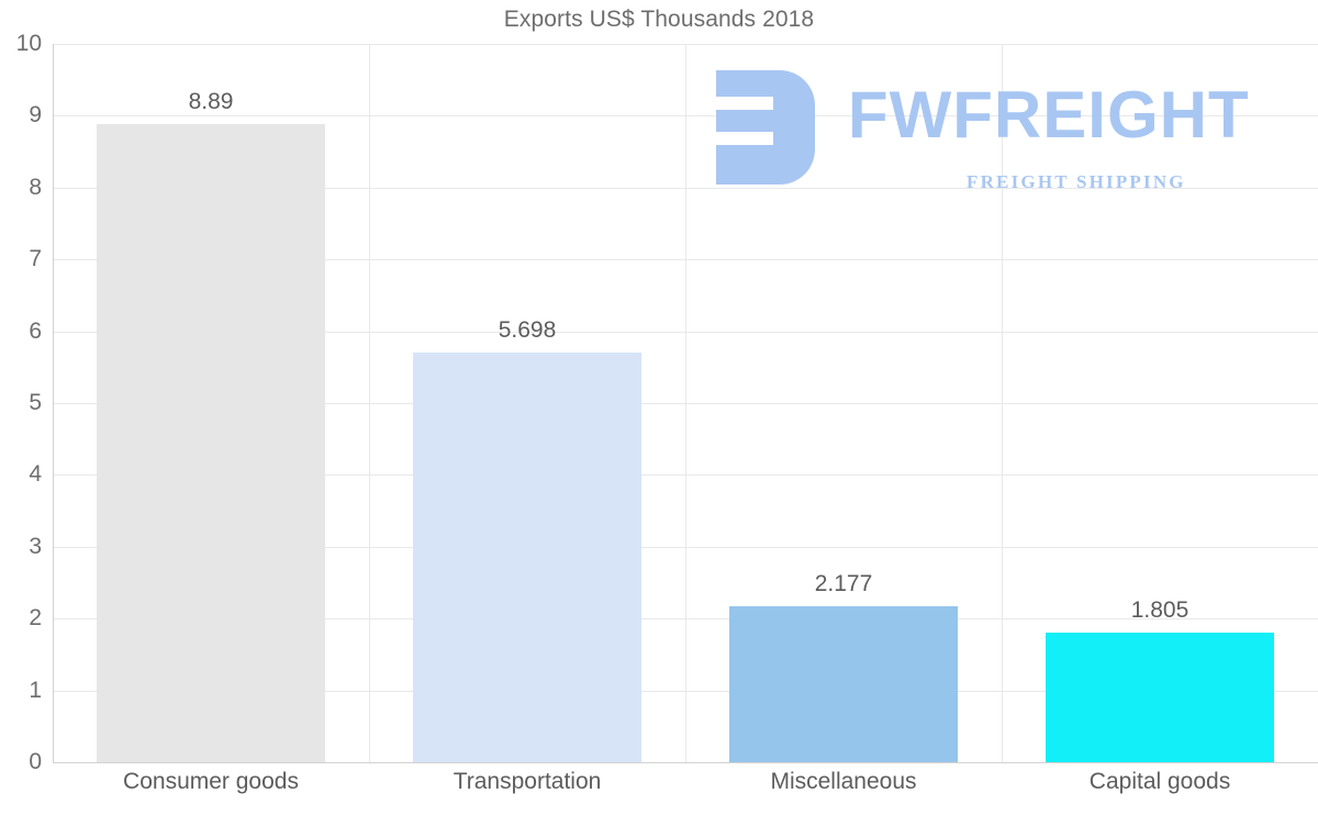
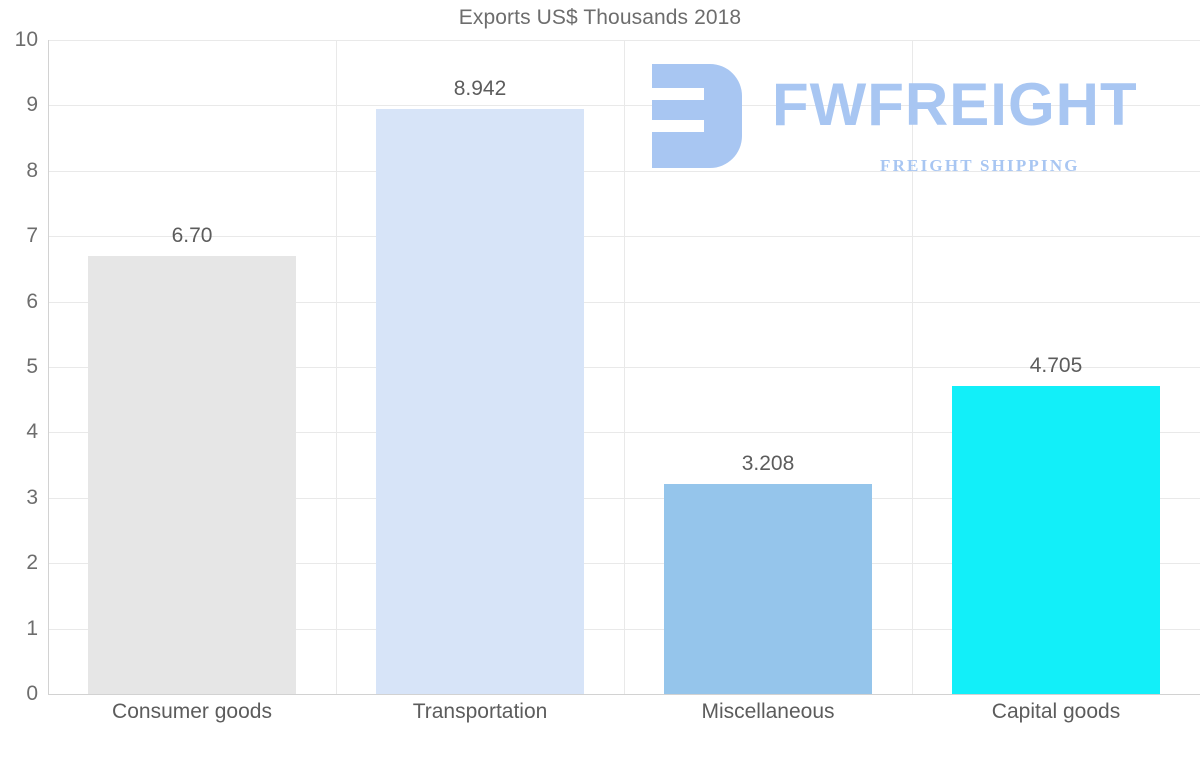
Consumer goods: 8.89 -> 6.70
Transportation: 5.698 -> 8.942
Miscellaneous: 2.177 -> 3.208
Capital goods: 1.805 -> 4.705
